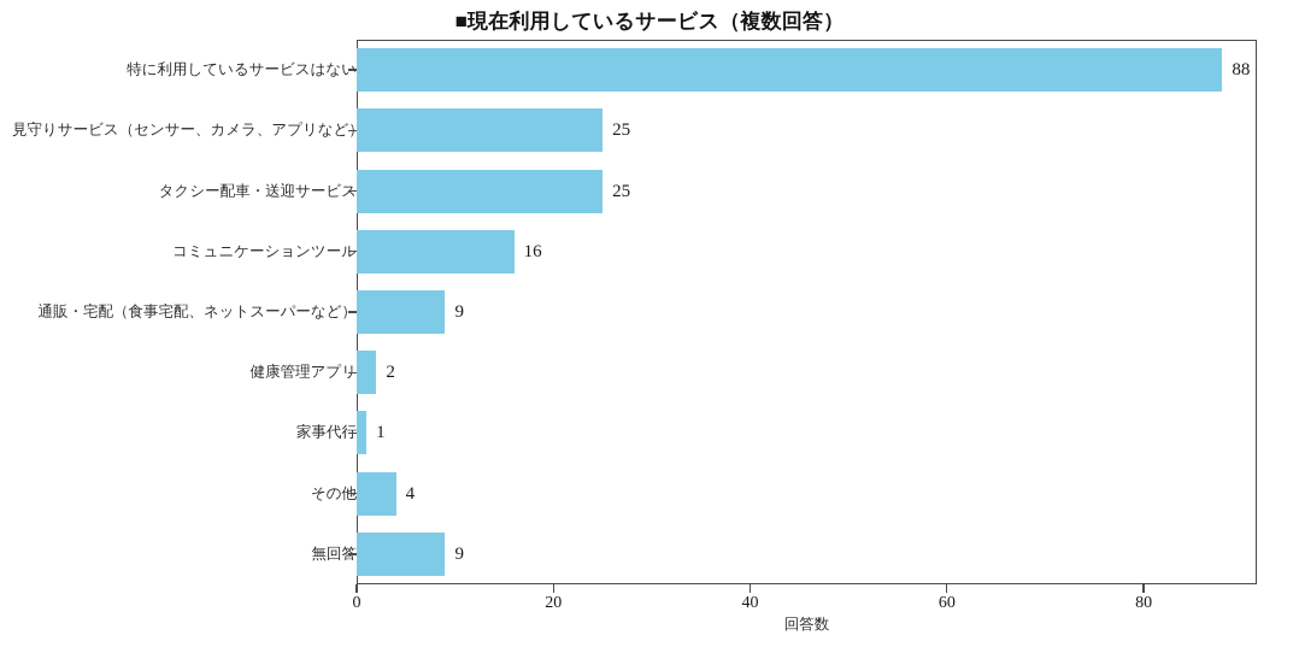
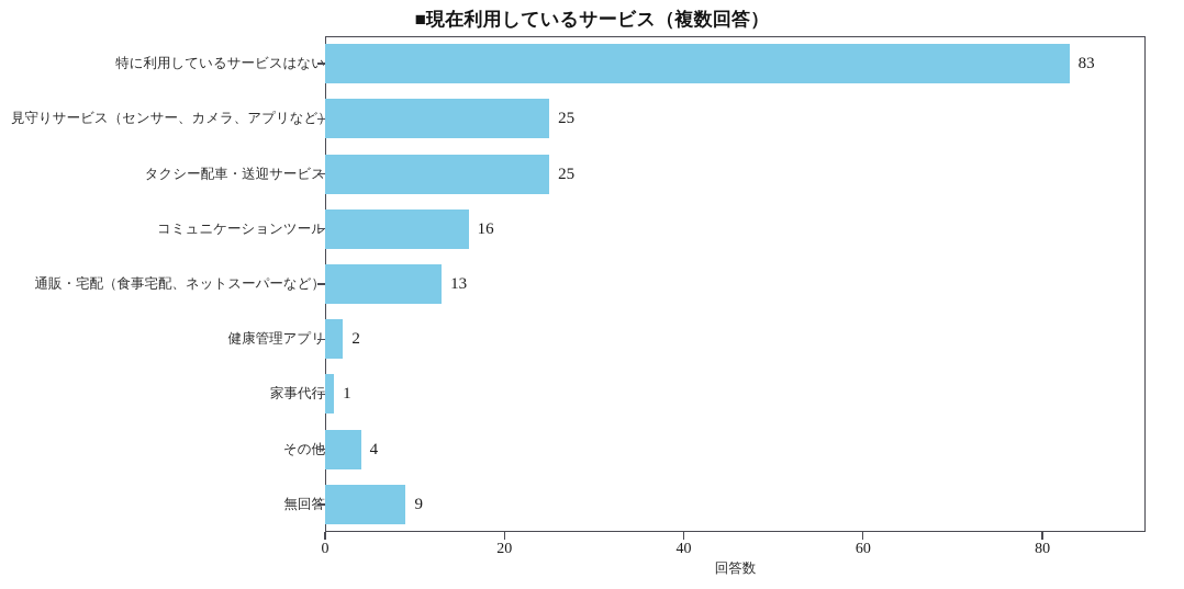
特に利用しているサービスはない: 88 -> 83
通販・宅配（食事宅配、ネットスーパーなど）: 9 -> 13
